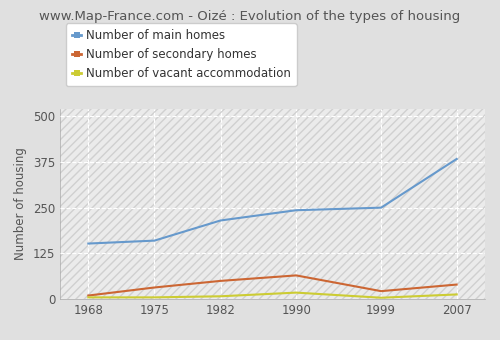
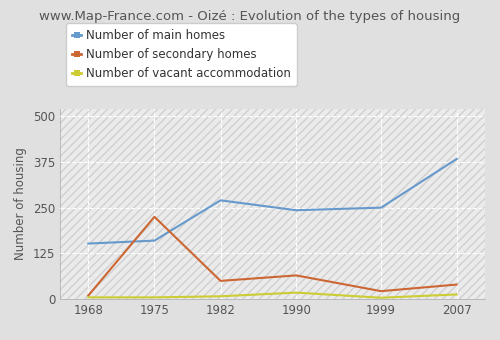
Number of secondary homes/1975: 32 -> 225
Number of main homes/1982: 215 -> 270
